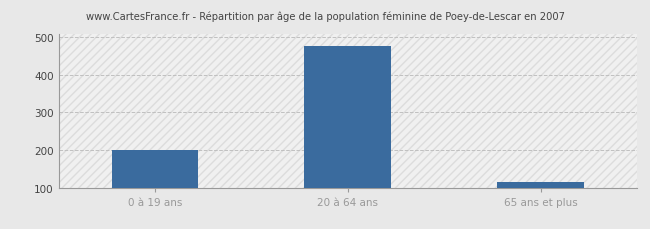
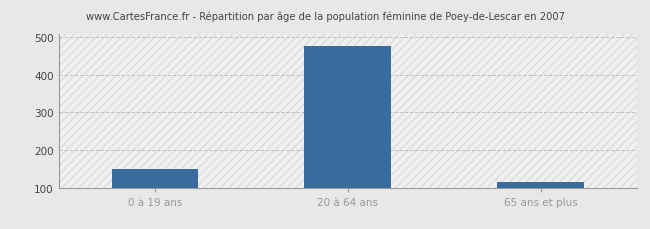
0 à 19 ans: 200 -> 150
